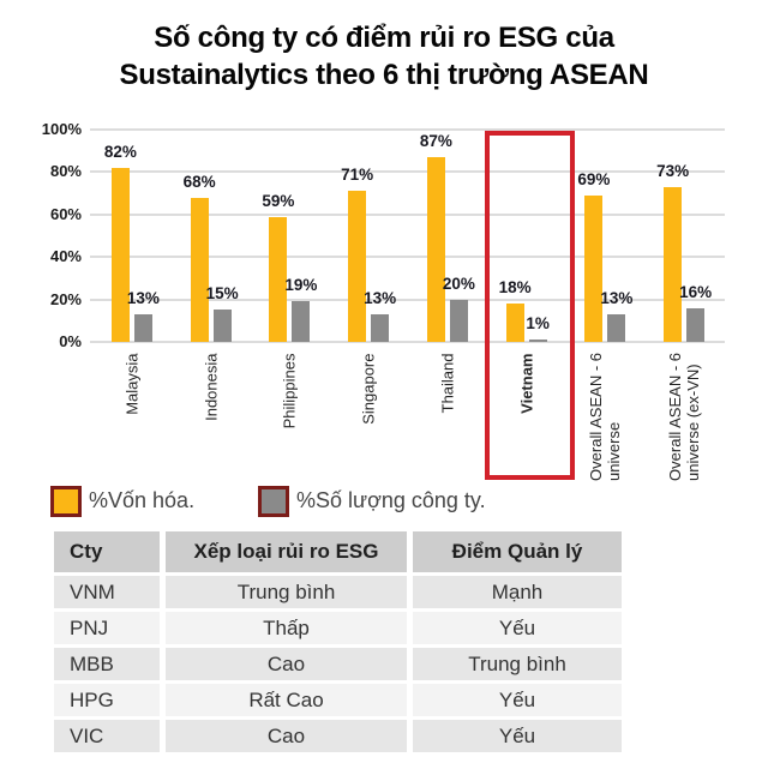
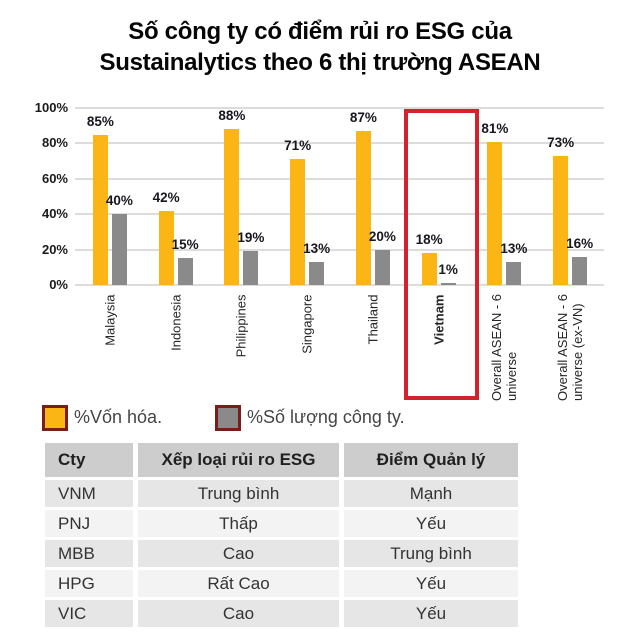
%Vốn hóa./Malaysia: 82% -> 85%
%Số lượng công ty./Malaysia: 13% -> 40%
%Vốn hóa./Indonesia: 68% -> 42%
%Vốn hóa./Philippines: 59% -> 88%
%Vốn hóa./Overall ASEAN - 6 universe: 69% -> 81%
